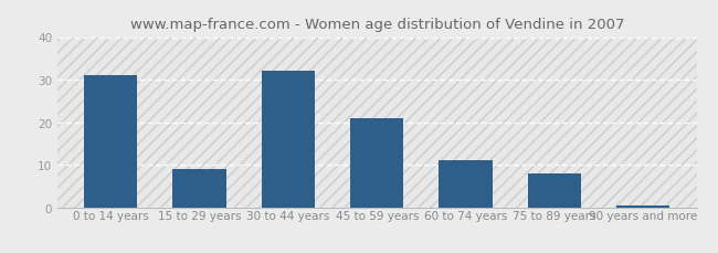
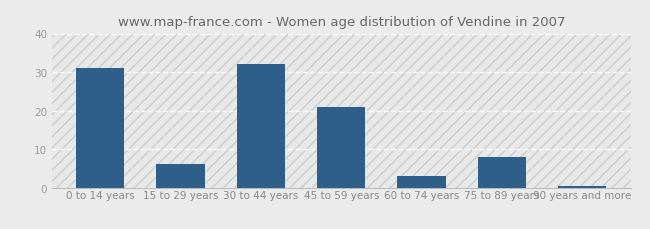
15 to 29 years: 9.0 -> 6.0
60 to 74 years: 11.0 -> 3.0
